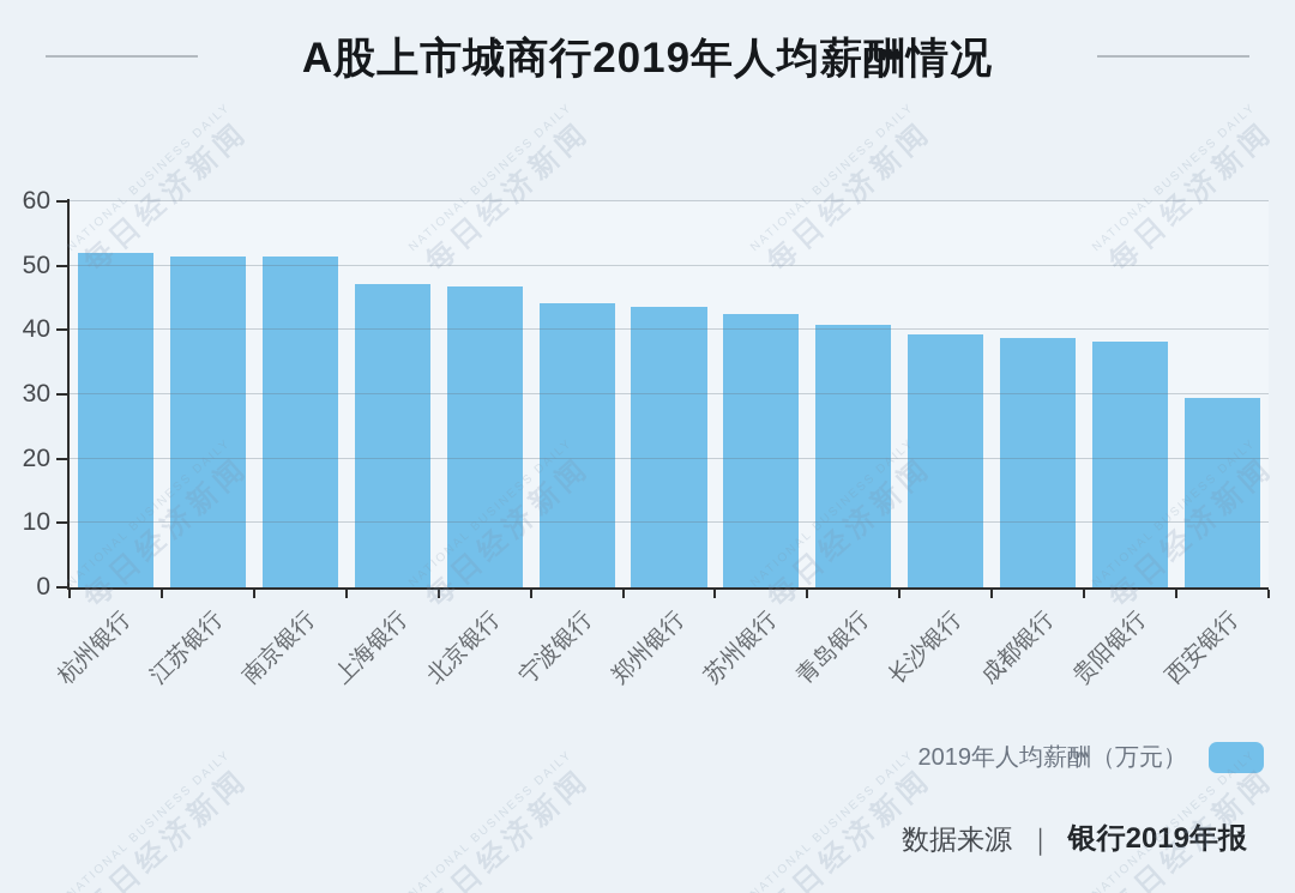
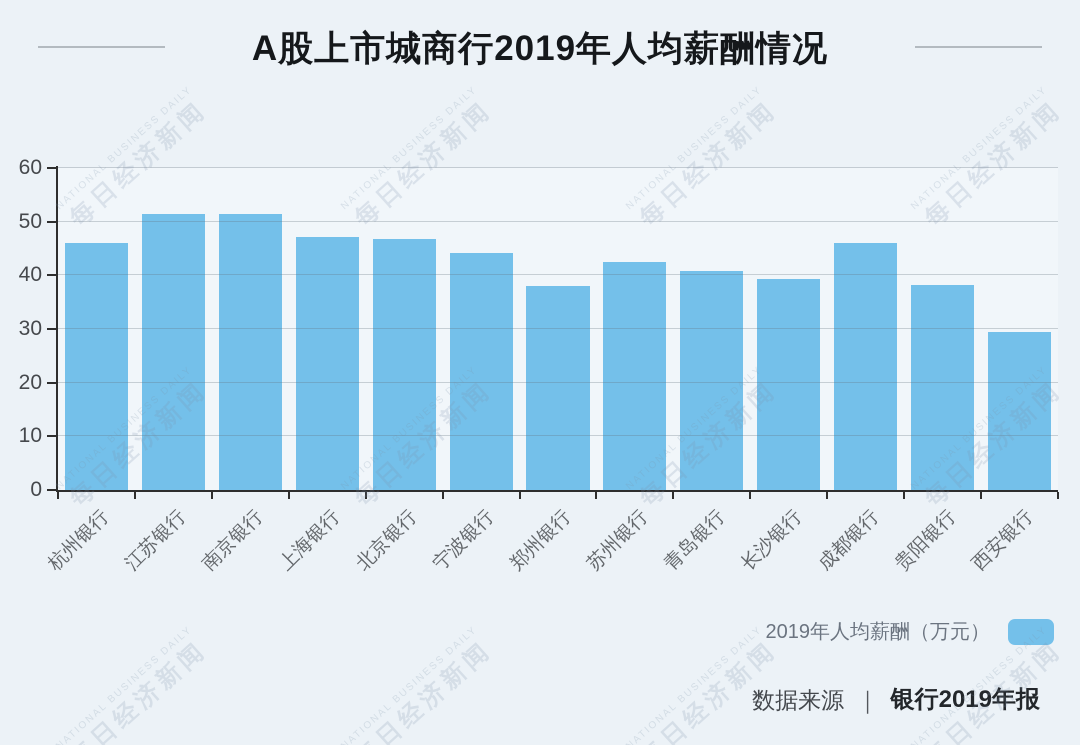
杭州银行: 52 -> 46
郑州银行: 44 -> 38
成都银行: 39 -> 46
